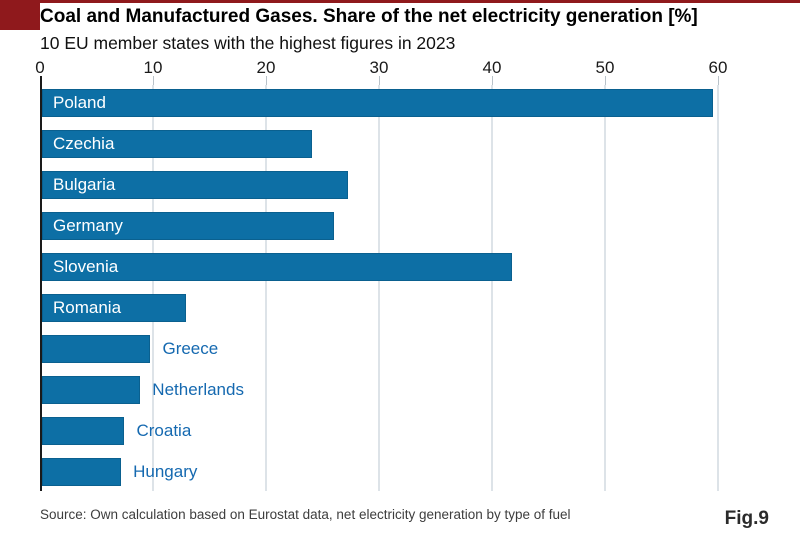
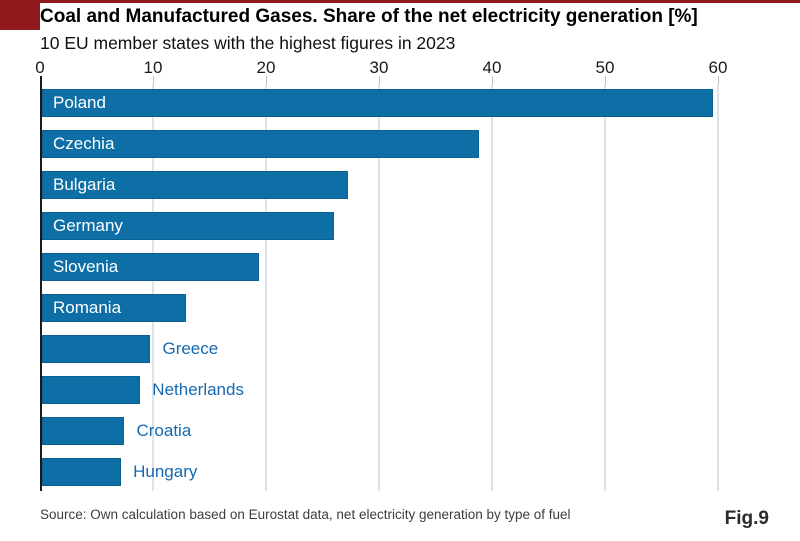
Czechia: 23.9 -> 38.7
Slovenia: 41.6 -> 19.2
